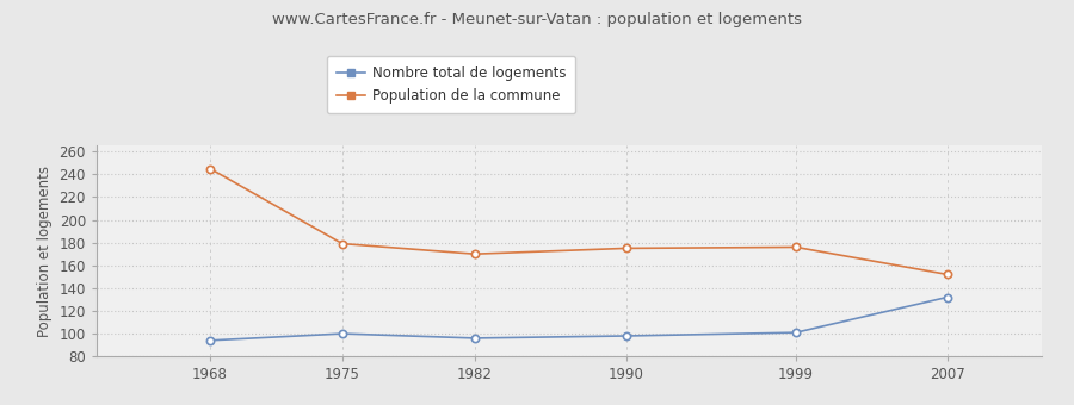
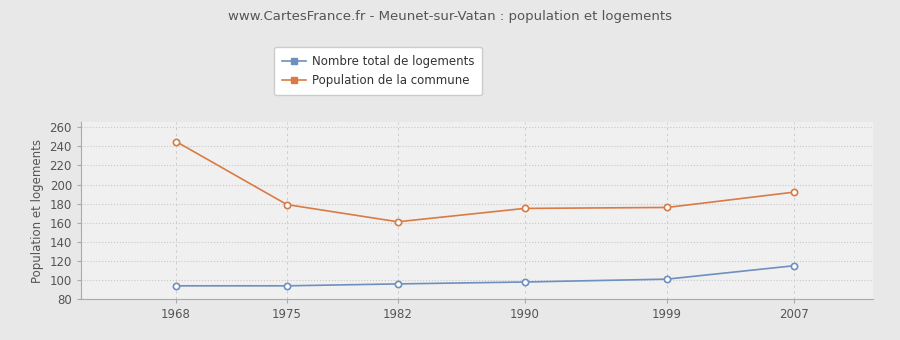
Nombre total de logements/1975: 100 -> 94
Population de la commune/1982: 170 -> 161
Nombre total de logements/2007: 132 -> 115
Population de la commune/2007: 152 -> 192
